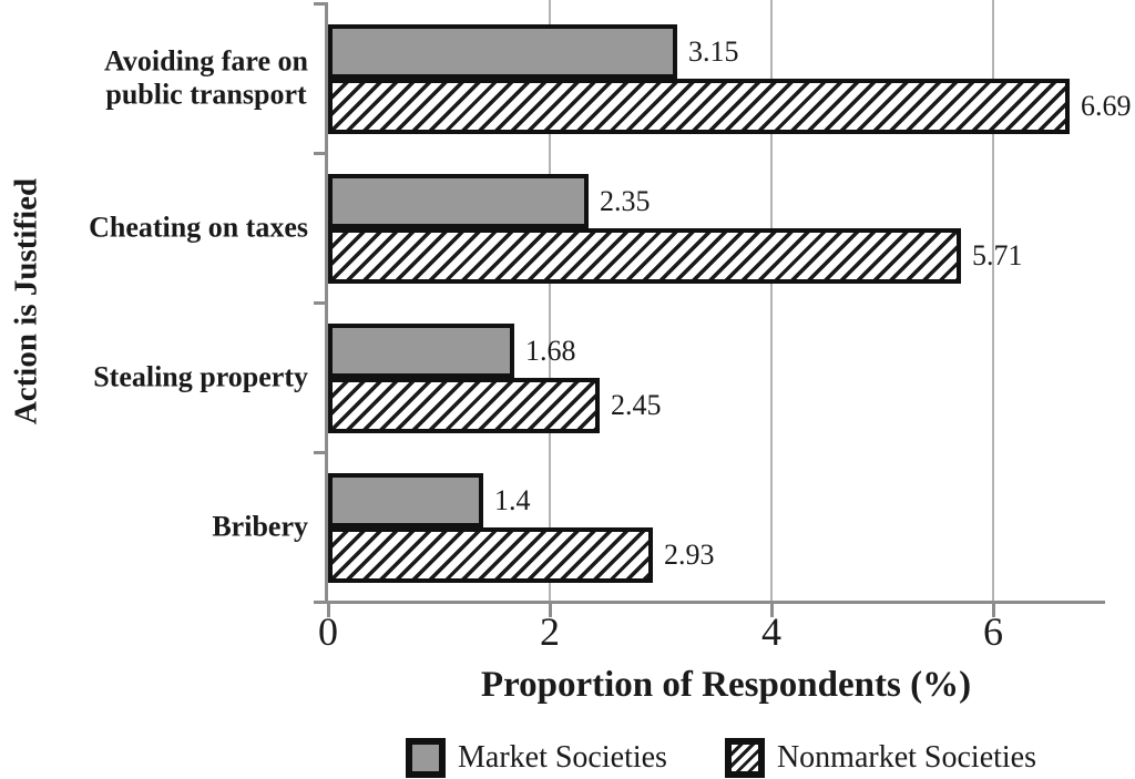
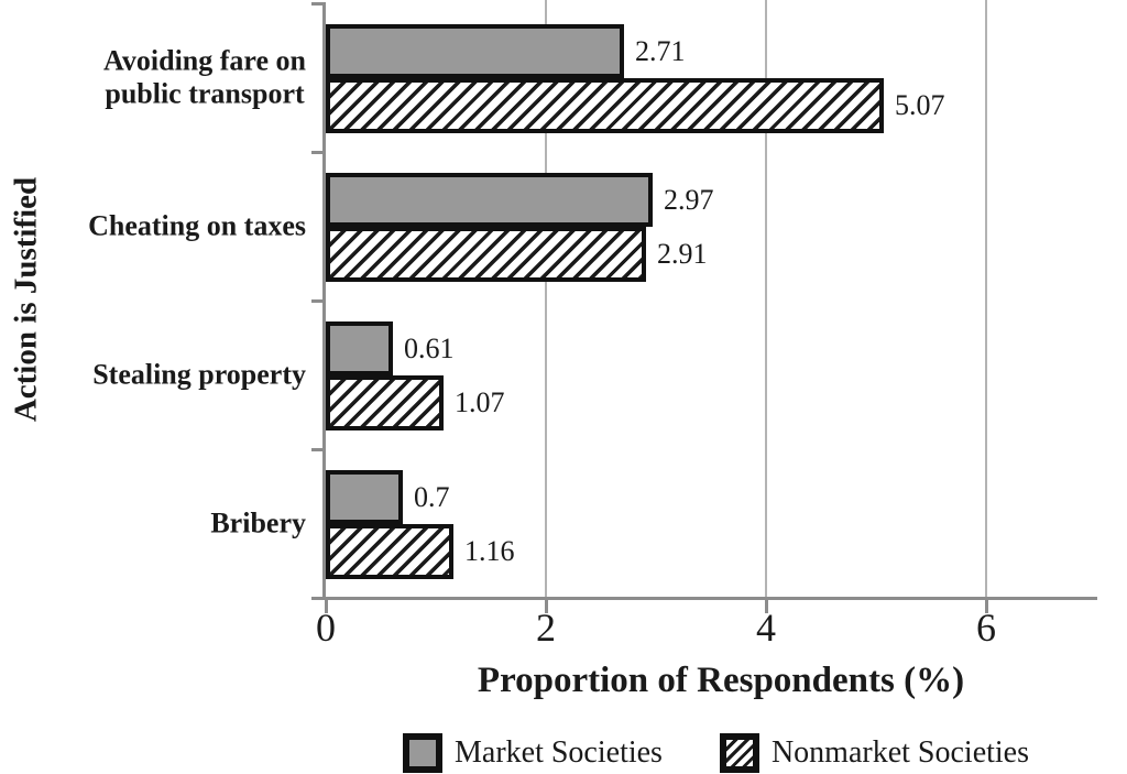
Market Societies/Avoiding fare on public transport: 3.15 -> 2.71
Nonmarket Societies/Avoiding fare on public transport: 6.69 -> 5.07
Market Societies/Cheating on taxes: 2.35 -> 2.97
Nonmarket Societies/Cheating on taxes: 5.71 -> 2.91
Market Societies/Stealing property: 1.68 -> 0.61
Nonmarket Societies/Stealing property: 2.45 -> 1.07
Market Societies/Bribery: 1.4 -> 0.7
Nonmarket Societies/Bribery: 2.93 -> 1.16
